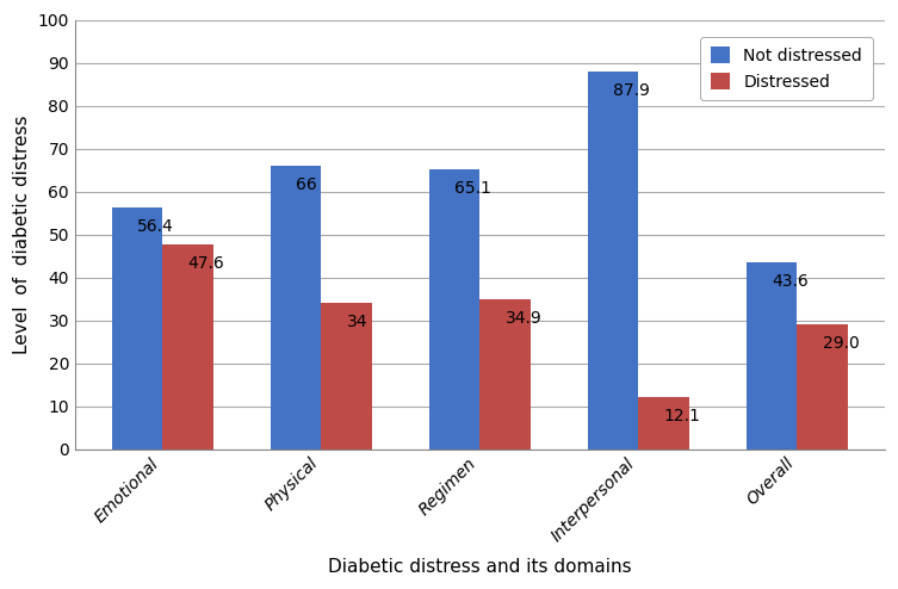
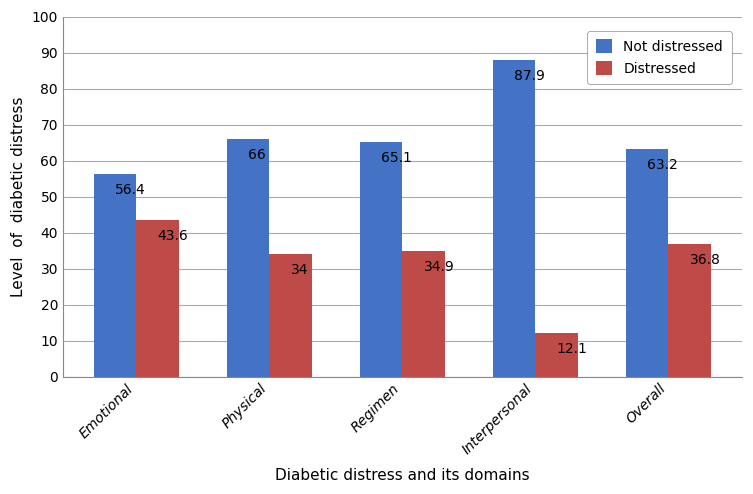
Distressed/Emotional: 47.6 -> 43.6
Not distressed/Overall: 43.6 -> 63.2
Distressed/Overall: 29.0 -> 36.8
